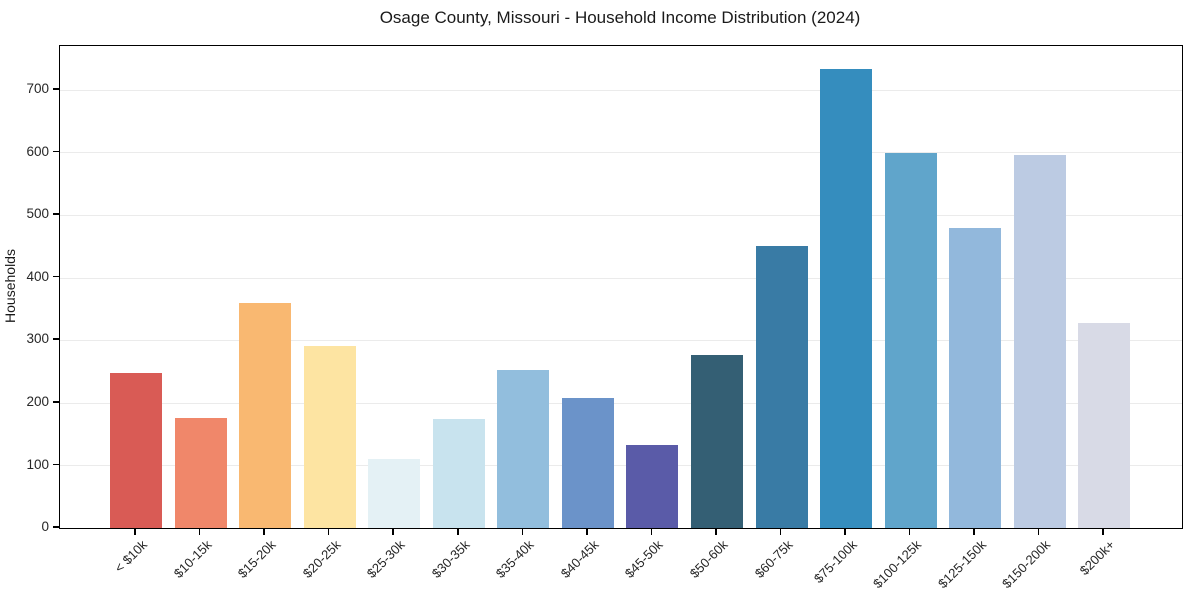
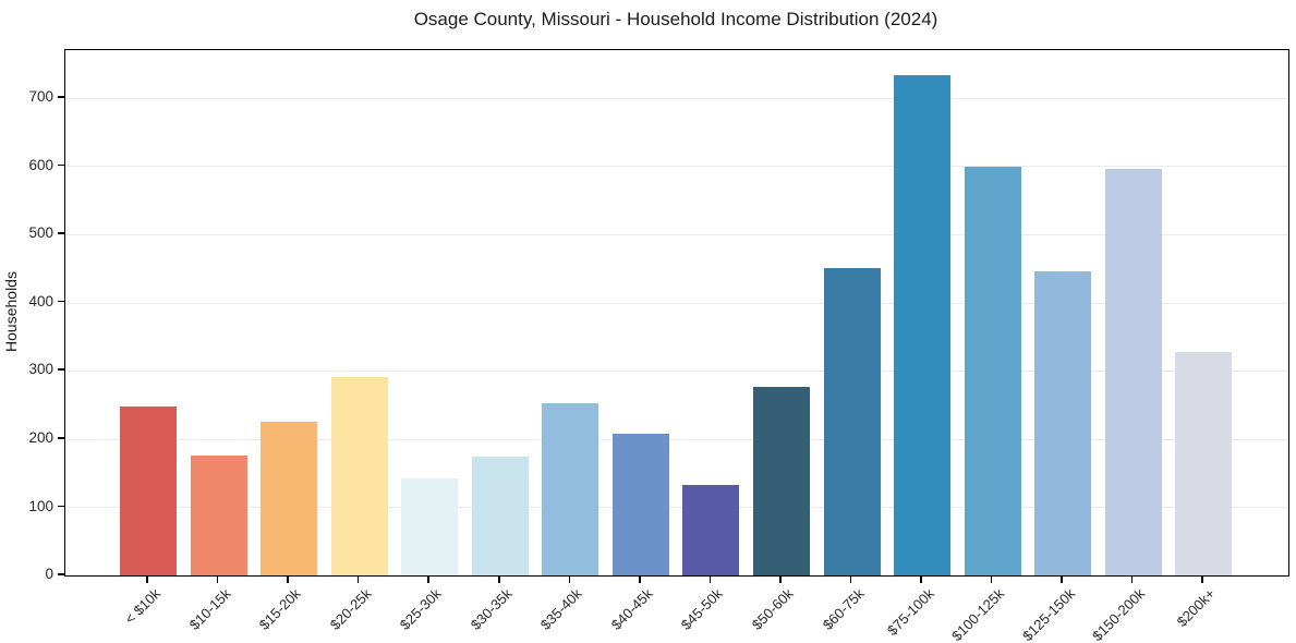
$15-20k: 360 -> 230
$25-30k: 110 -> 140
$125-150k: 480 -> 440
